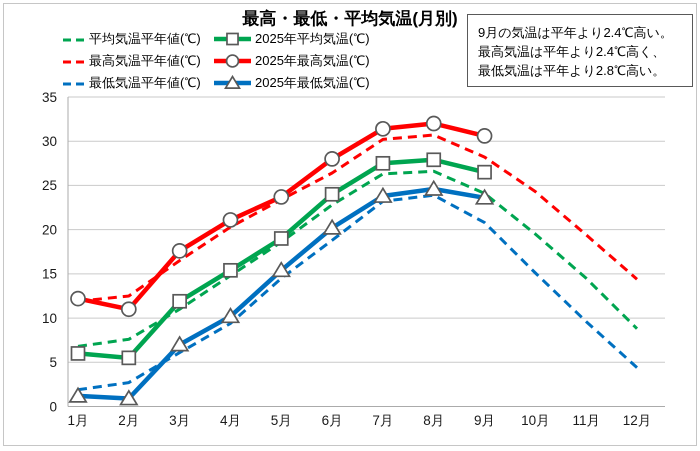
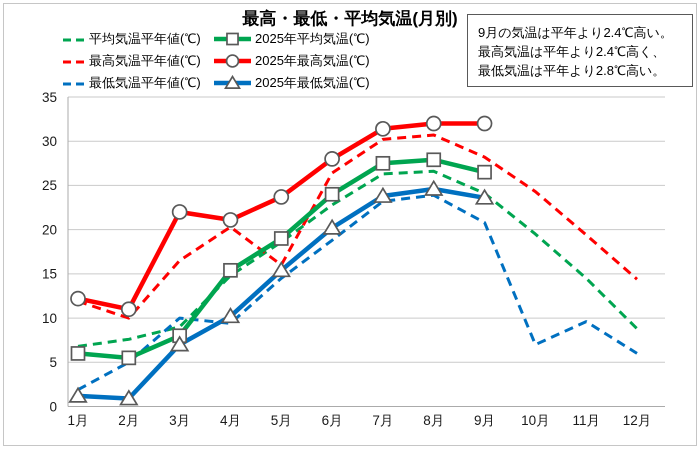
最高気温平年値(℃)/2月: 12 -> 10
最低気温平年値(℃)/2月: 3 -> 5
平均気温平年値(℃)/3月: 11 -> 9
2025年平均気温(℃)/3月: 12 -> 8
2025年最高気温(℃)/3月: 18 -> 22
最低気温平年値(℃)/3月: 6 -> 10
最高気温平年値(℃)/5月: 23 -> 16
2025年最高気温(℃)/9月: 31 -> 32
最低気温平年値(℃)/10月: 15 -> 7
最低気温平年値(℃)/12月: 4 -> 6
